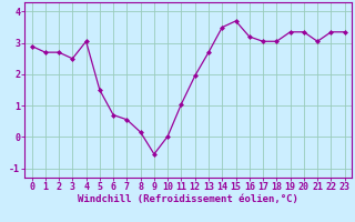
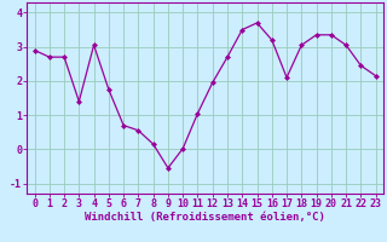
3: 2.50 -> 1.40
5: 1.50 -> 1.75
17: 3.05 -> 2.10
22: 3.35 -> 2.45
23: 3.35 -> 2.15
